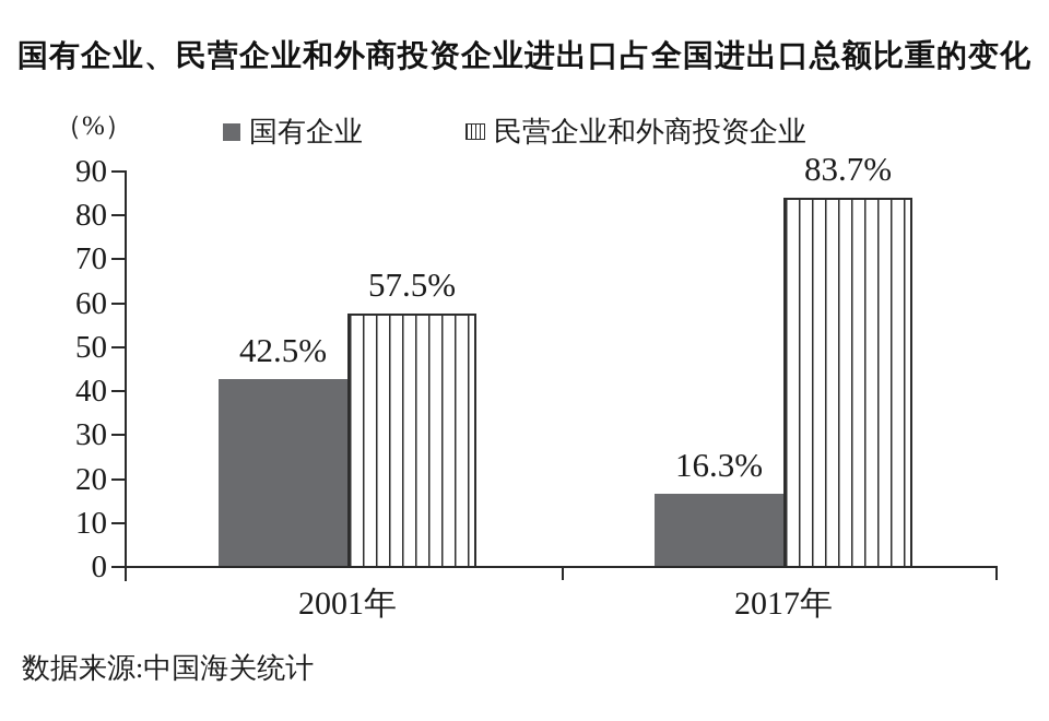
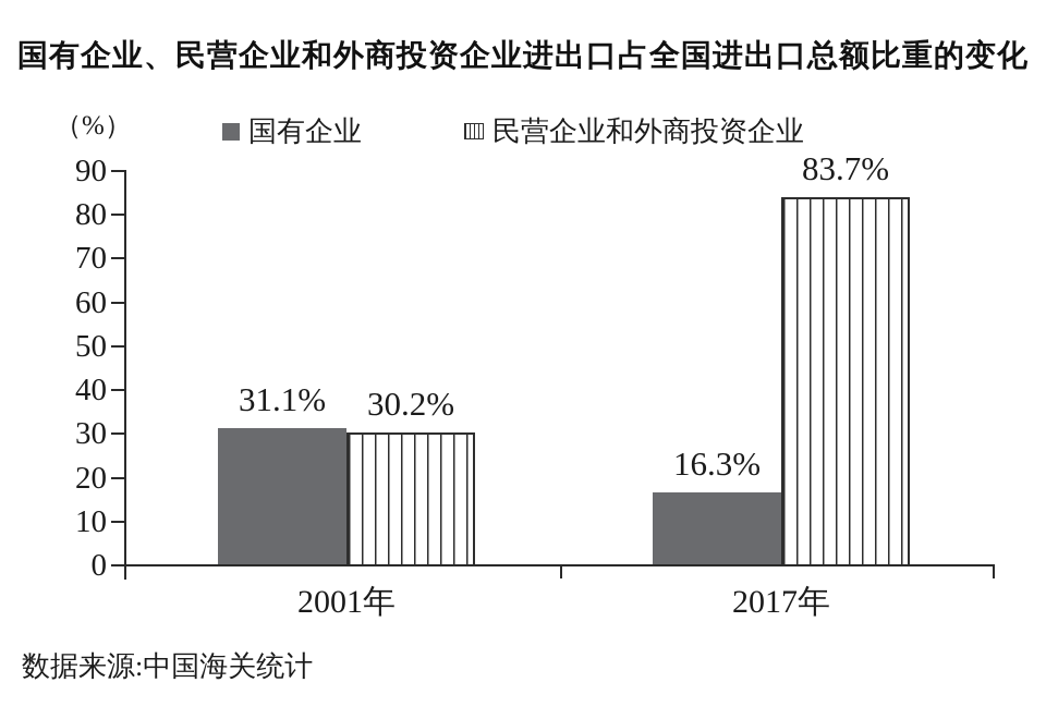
国有企业/2001年: 42.5% -> 31.1%
民营企业和外商投资企业/2001年: 57.5% -> 30.2%
